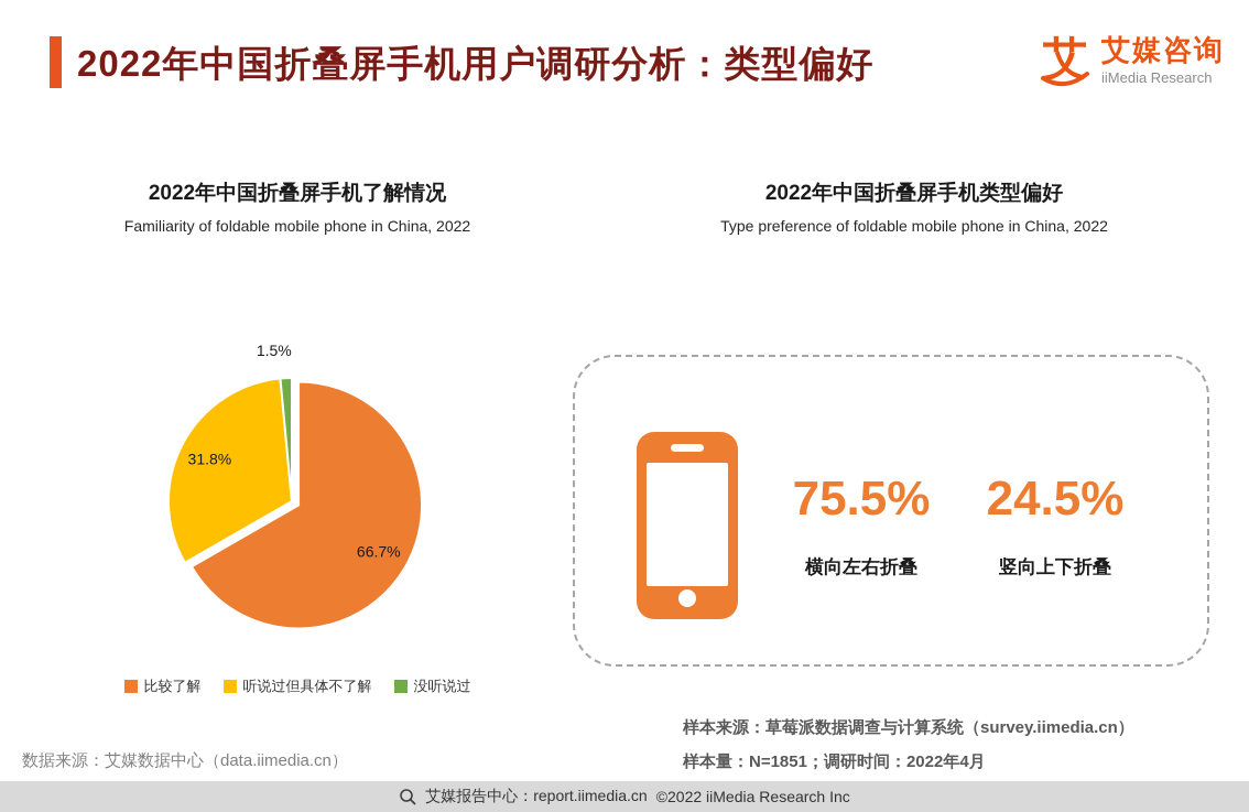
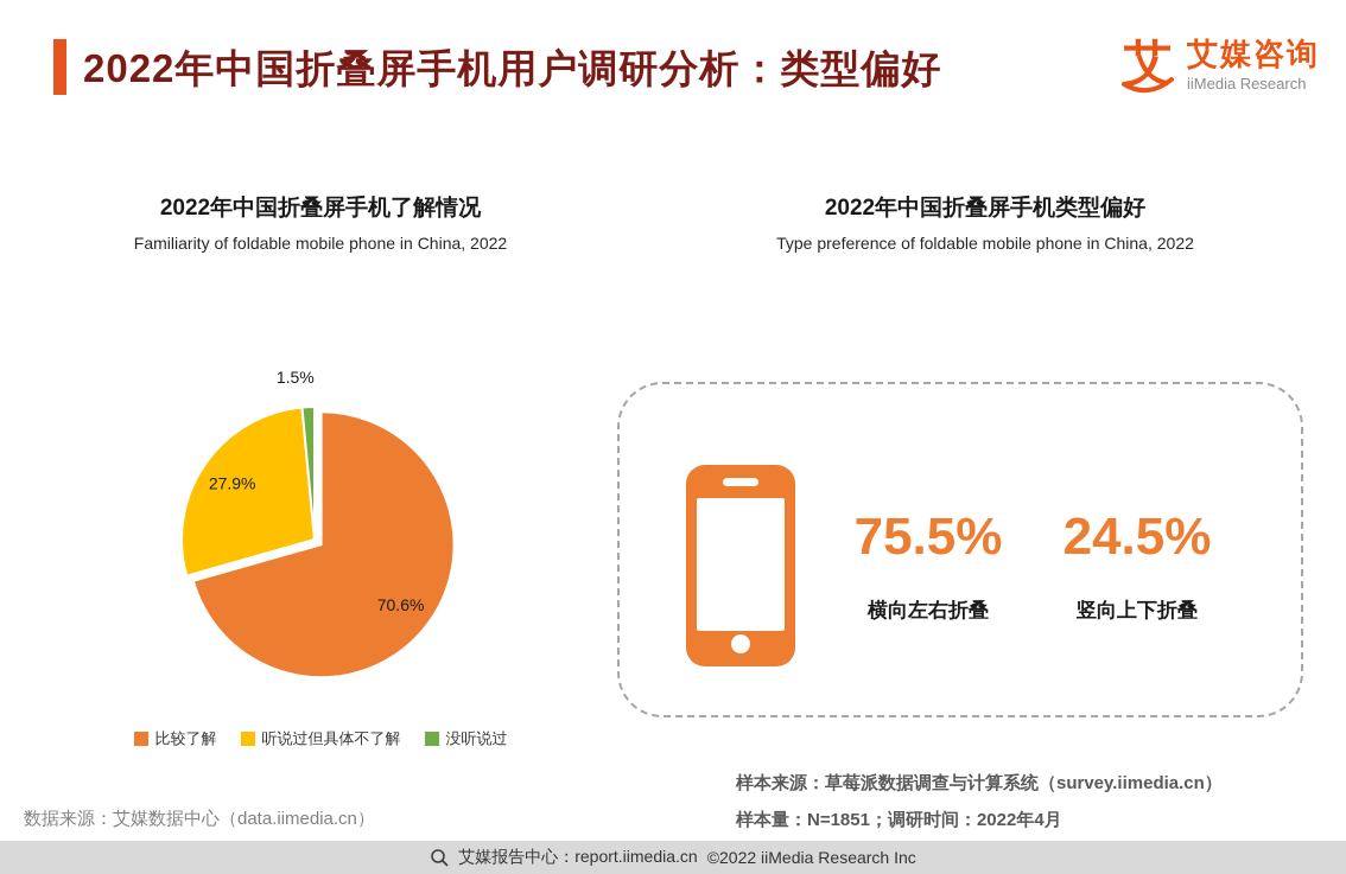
2022年中国折叠屏手机了解情况/比较了解: 66.7% -> 70.6%
2022年中国折叠屏手机了解情况/听说过但具体不了解: 31.8% -> 27.9%
